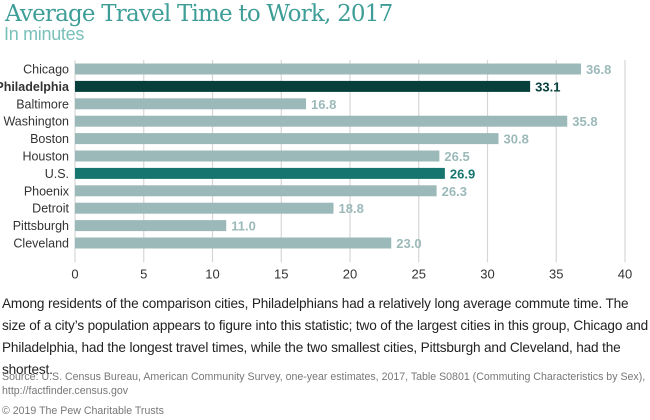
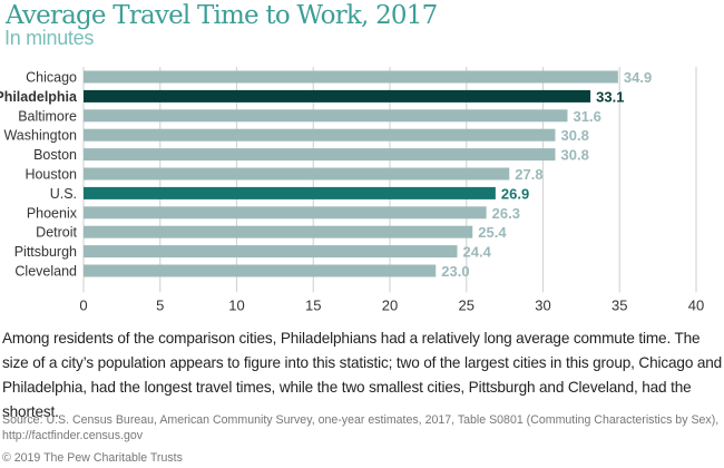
Chicago: 36.8 -> 34.9
Baltimore: 16.8 -> 31.6
Washington: 35.8 -> 30.8
Houston: 26.5 -> 27.8
Detroit: 18.8 -> 25.4
Pittsburgh: 11.0 -> 24.4
